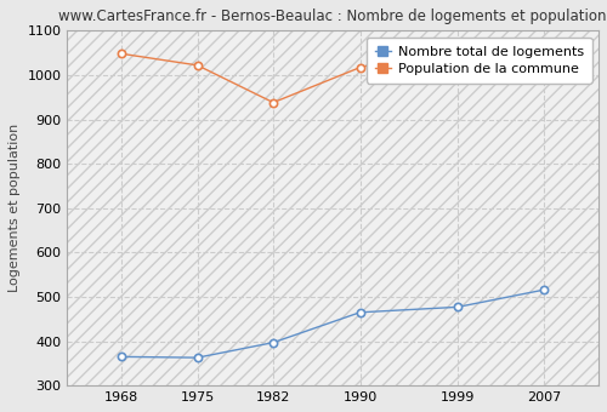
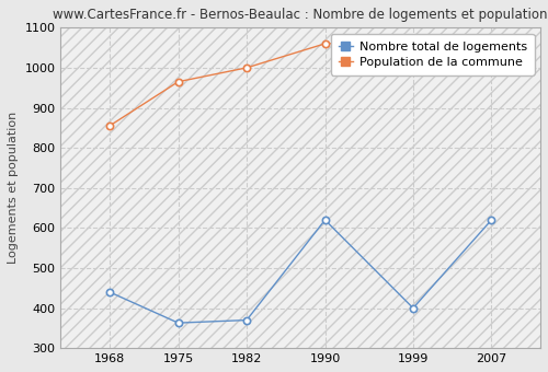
Nombre total de logements/1968: 365 -> 440
Population de la commune/1968: 1048 -> 855
Population de la commune/1975: 1022 -> 965
Nombre total de logements/1982: 397 -> 370
Population de la commune/1982: 938 -> 1000
Nombre total de logements/1990: 465 -> 620
Population de la commune/1990: 1017 -> 1060
Nombre total de logements/1999: 477 -> 400
Nombre total de logements/2007: 516 -> 620
